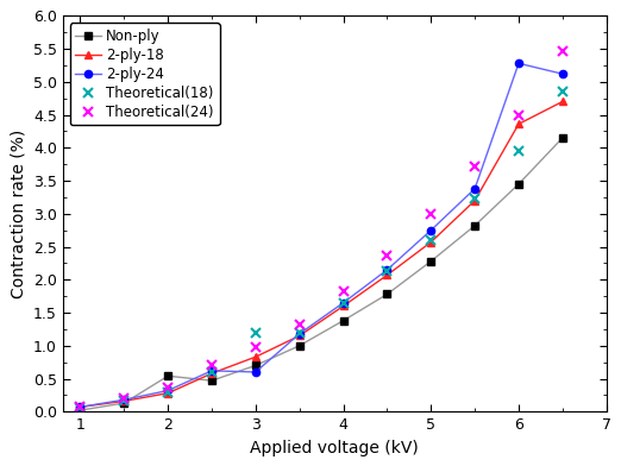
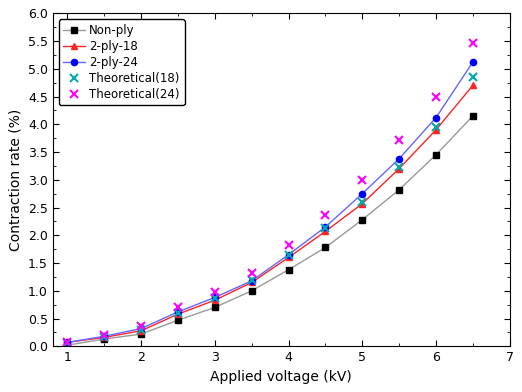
Non-ply/2: 0.54 -> 0.22
2-ply-24/3: 0.60 -> 0.88
Theoretical(18)/3: 1.20 -> 0.87
2-ply-18/6: 4.36 -> 3.90
2-ply-24/6: 5.28 -> 4.12
